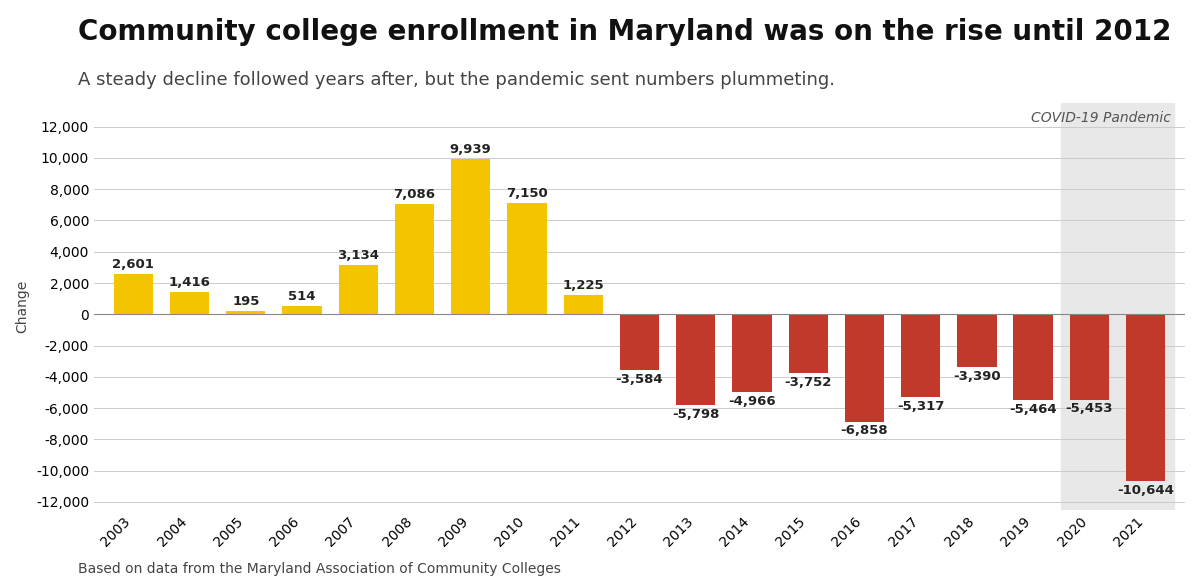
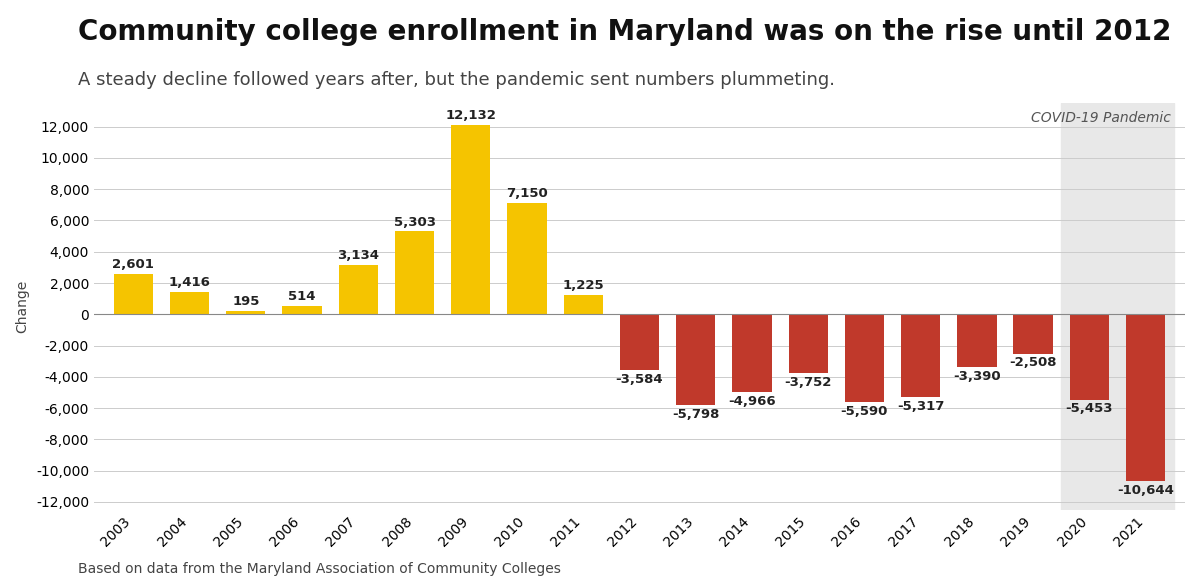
2008: 7,086 -> 5,303
2009: 9,939 -> 12,132
2016: -6,858 -> -5,590
2019: -5,464 -> -2,508
